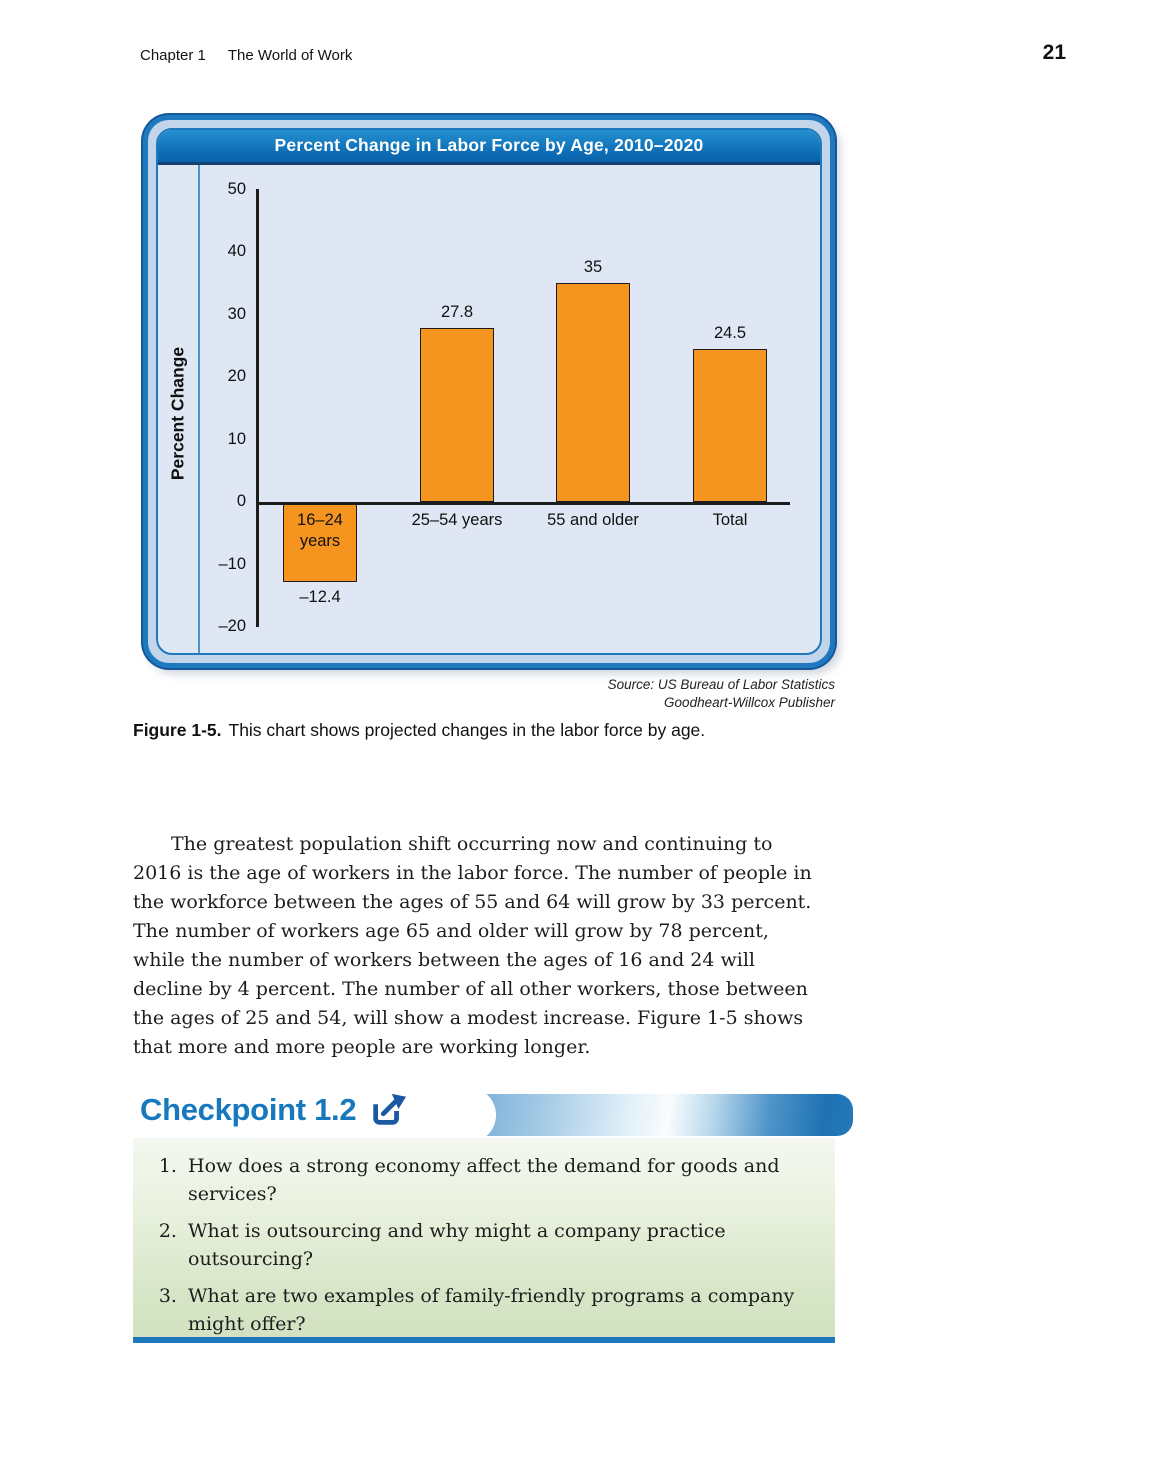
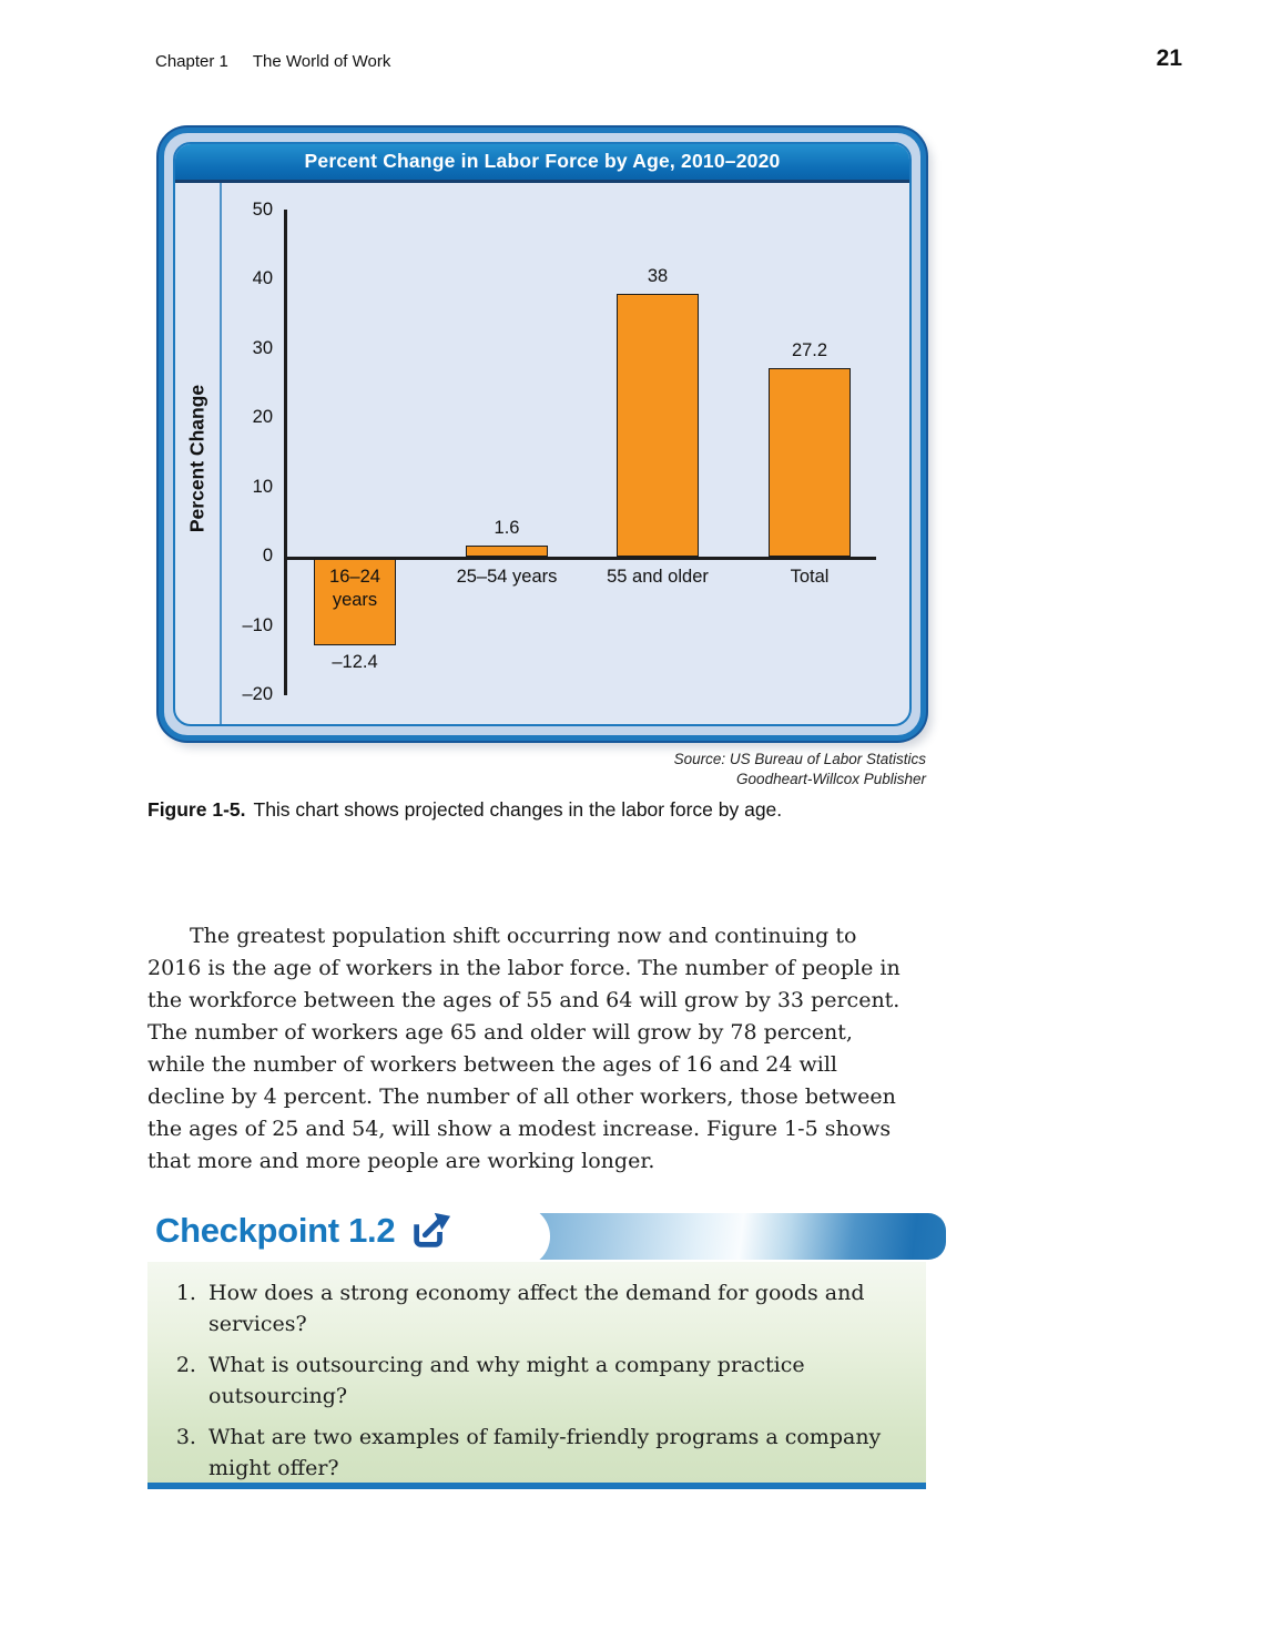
25–54 years: 27.8 -> 1.6
55 and older: 35 -> 38
Total: 24.5 -> 27.2
